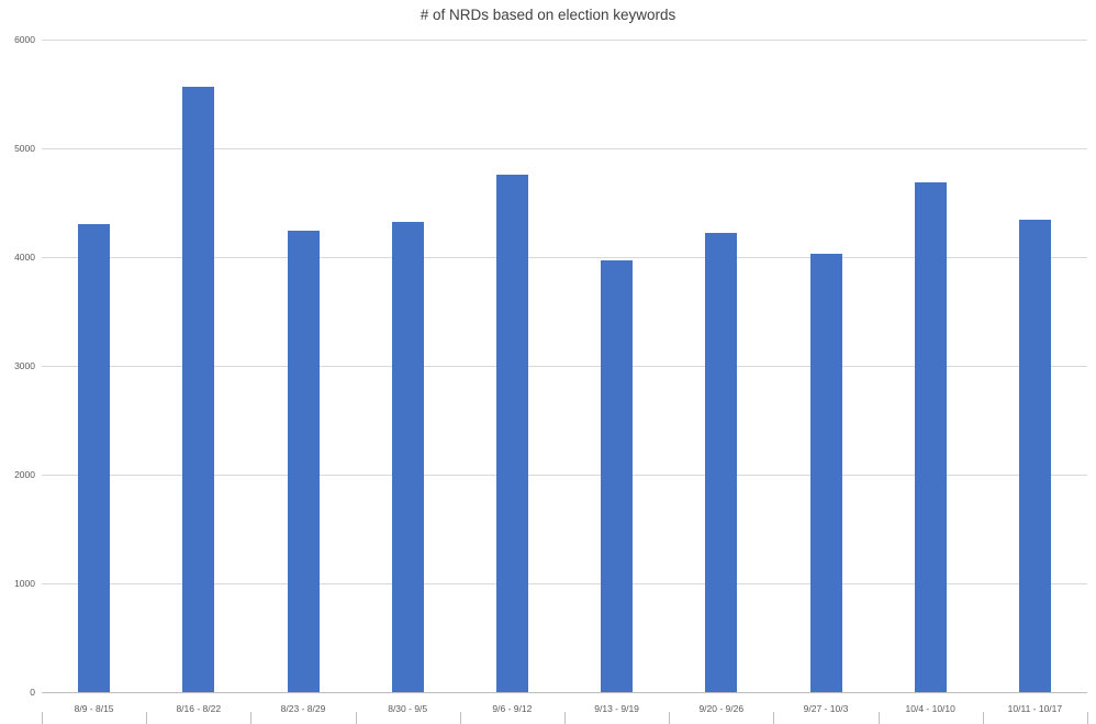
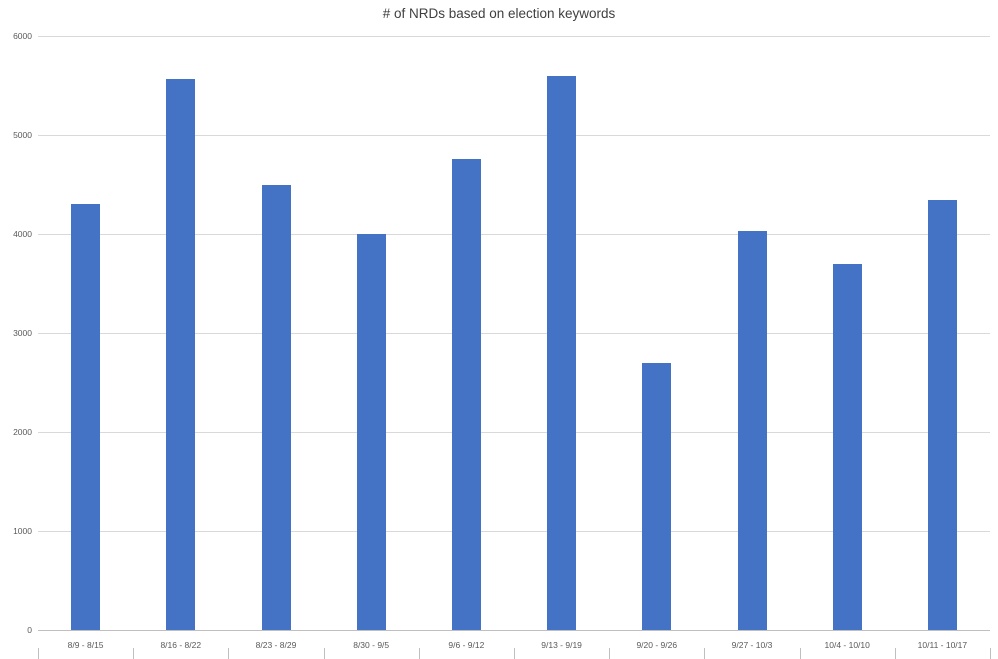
8/23 - 8/29: 4200 -> 4500
8/30 - 9/5: 4300 -> 4000
9/13 - 9/19: 4000 -> 5600
9/20 - 9/26: 4200 -> 2700
10/4 - 10/10: 4700 -> 3700
